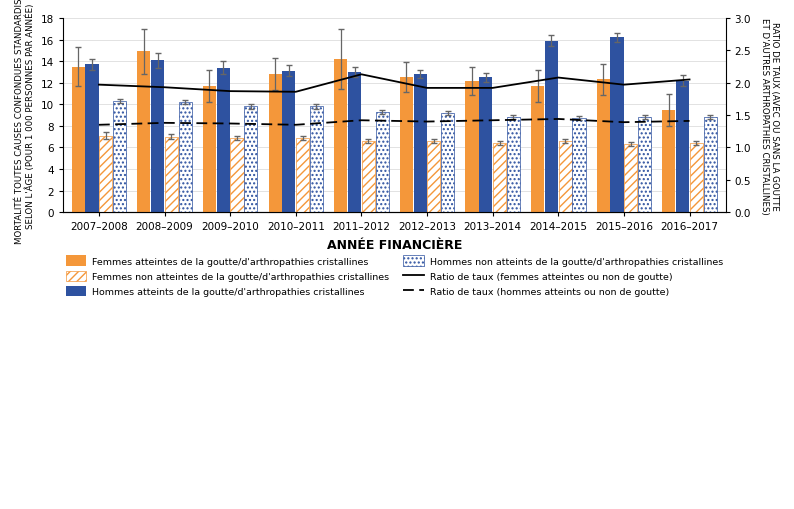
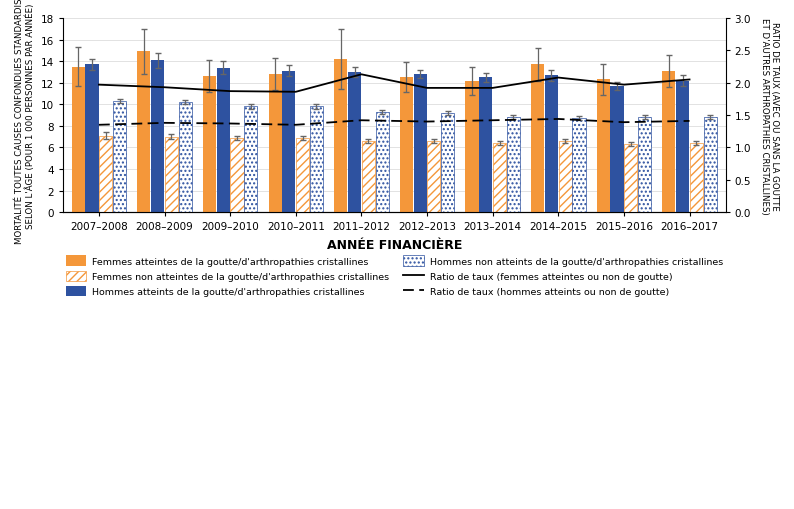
Femmes atteintes de la goutte/d'arthropathies cristallines/2009–2010: 11.7 -> 12.6
Femmes atteintes de la goutte/d'arthropathies cristallines/2014–2015: 11.7 -> 13.7
Hommes atteints de la goutte/d'arthropathies cristallines/2014–2015: 15.9 -> 12.7
Hommes atteints de la goutte/d'arthropathies cristallines/2015–2016: 16.2 -> 11.7
Femmes atteintes de la goutte/d'arthropathies cristallines/2016–2017: 9.5 -> 13.1
